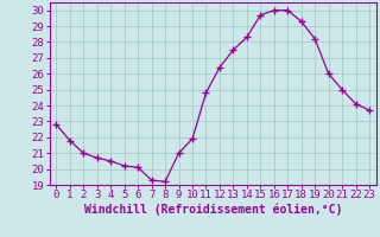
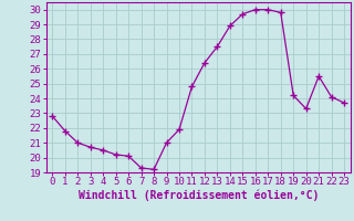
14: 28.3 -> 28.9
18: 29.3 -> 29.8
19: 28.2 -> 24.2
20: 26.0 -> 23.3
21: 25.0 -> 25.5
